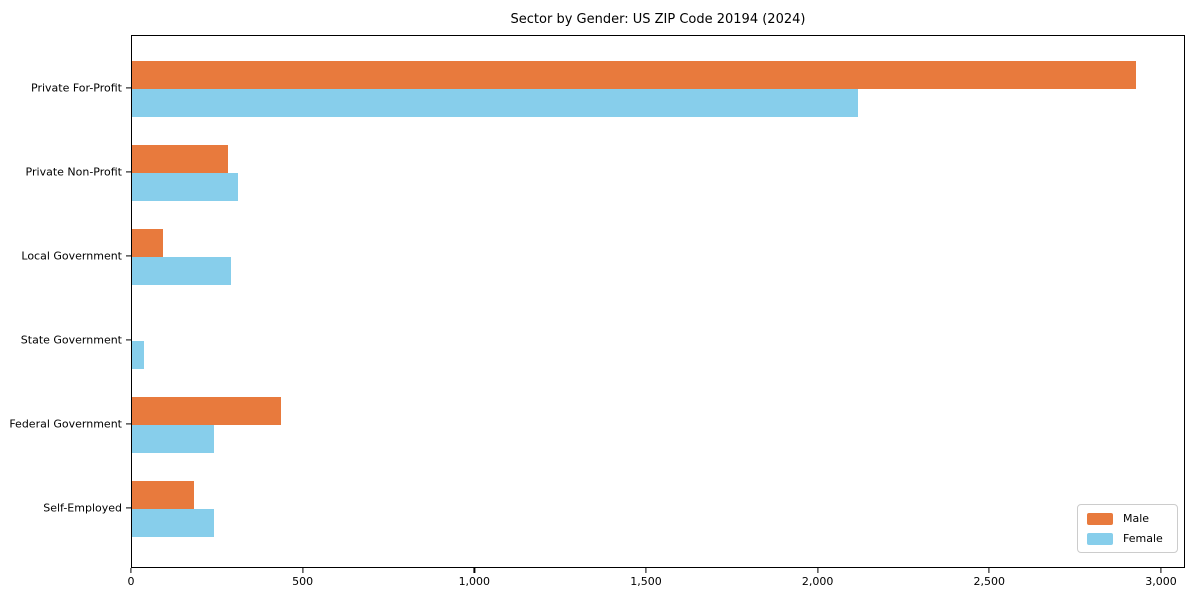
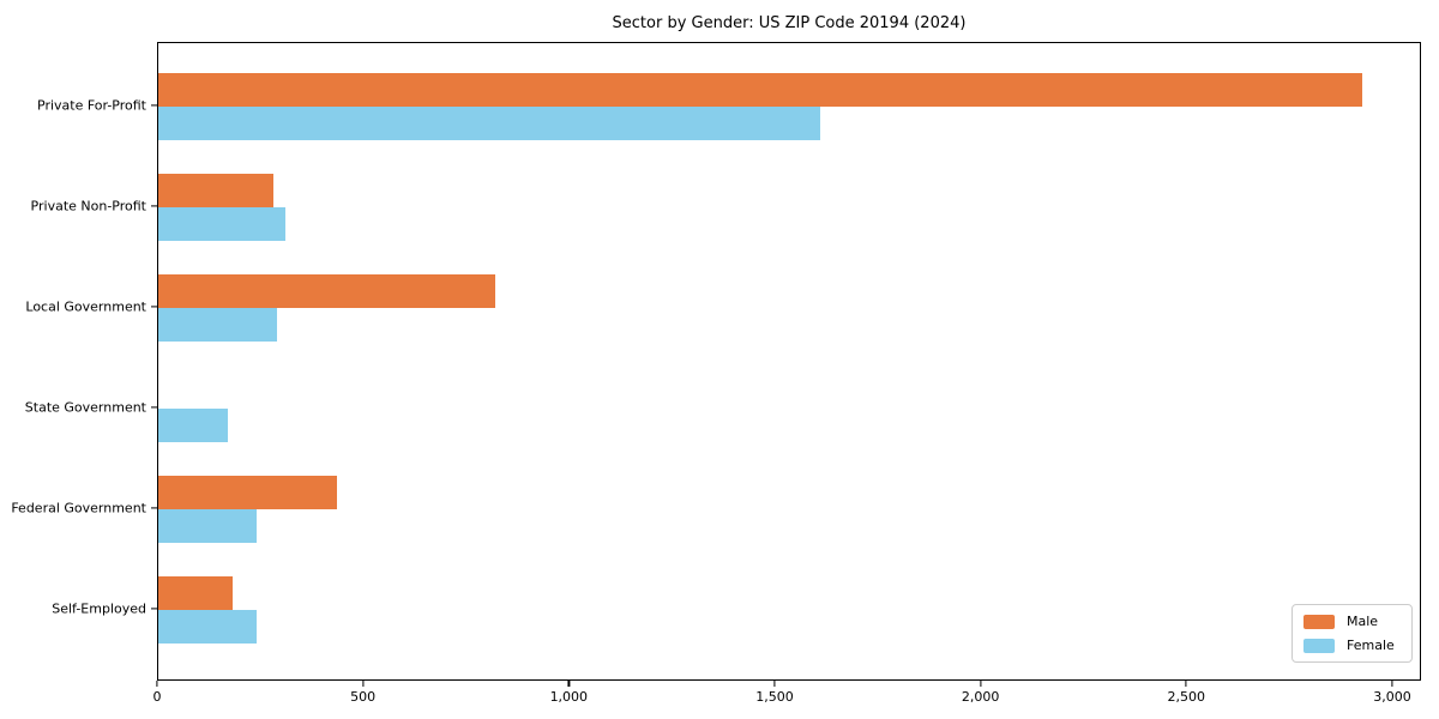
Female/Private For-Profit: 2120 -> 1610
Male/Local Government: 90 -> 820
Female/State Government: 40 -> 170
